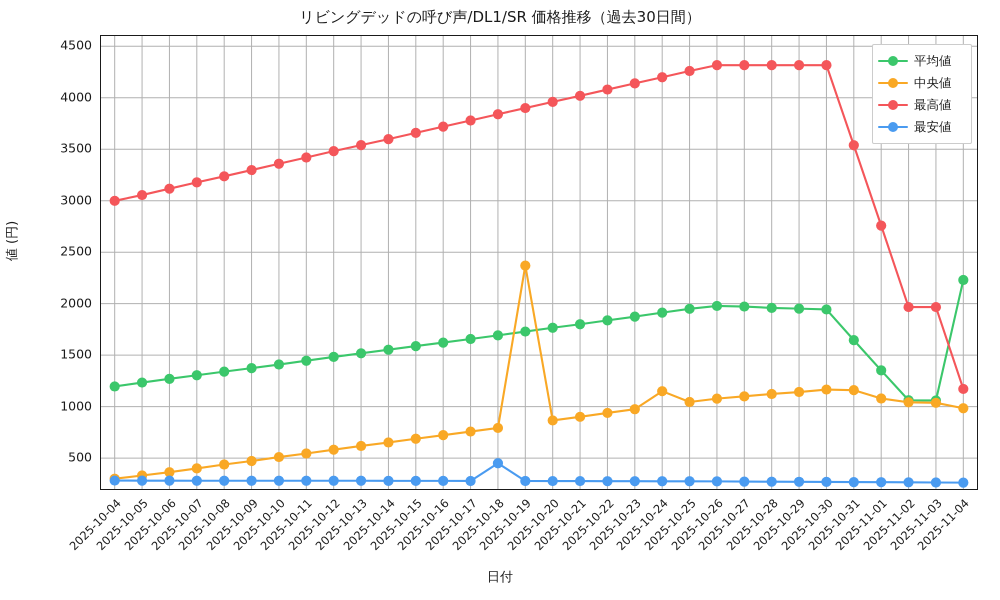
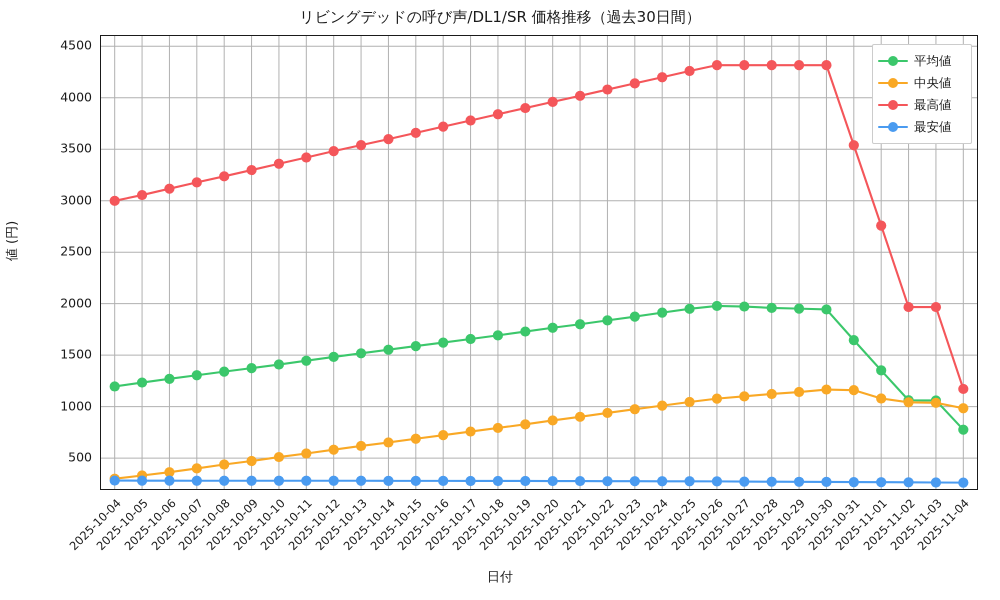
最安値/2025-10-18: 450 -> 280
中央値/2025-10-19: 2370 -> 830
中央値/2025-10-24: 1150 -> 1010
平均値/2025-11-04: 2230 -> 780
